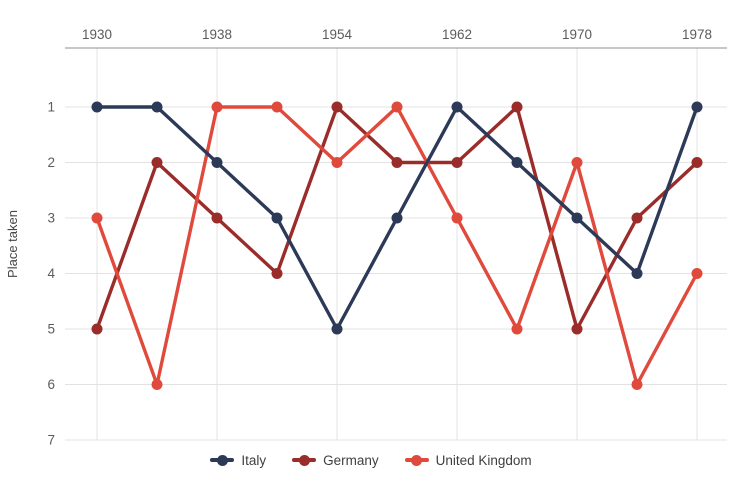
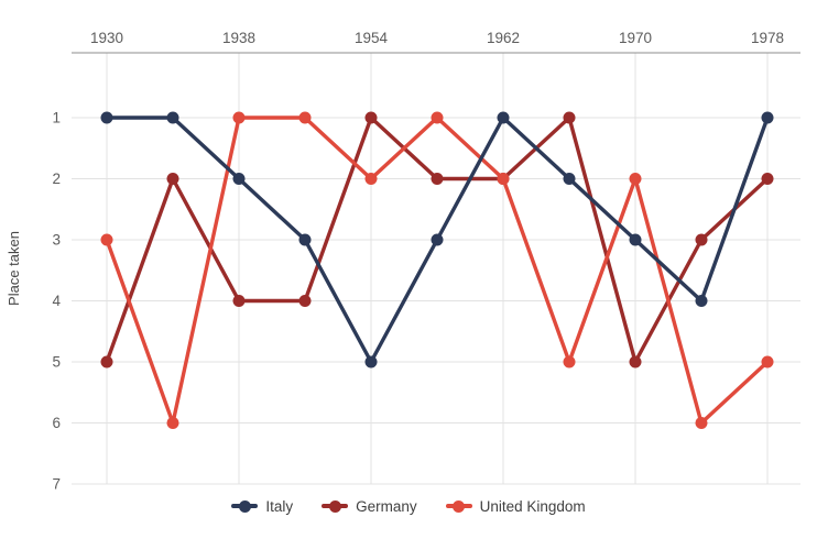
Germany/1938: 3 -> 4
United Kingdom/1962: 3 -> 2
United Kingdom/1978: 4 -> 5
